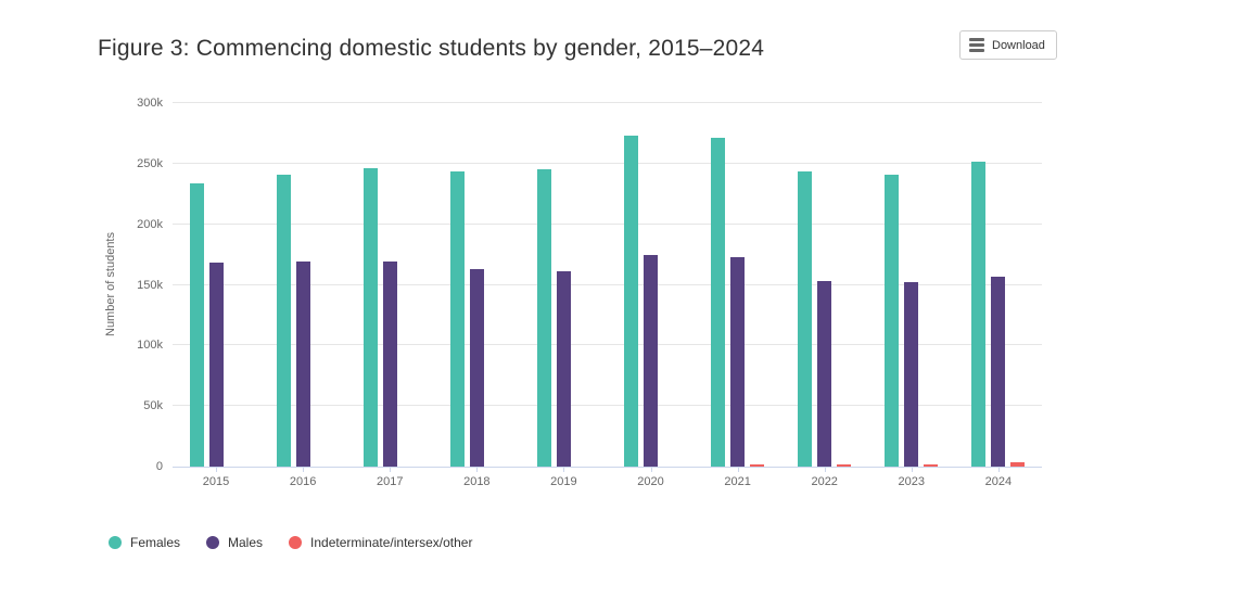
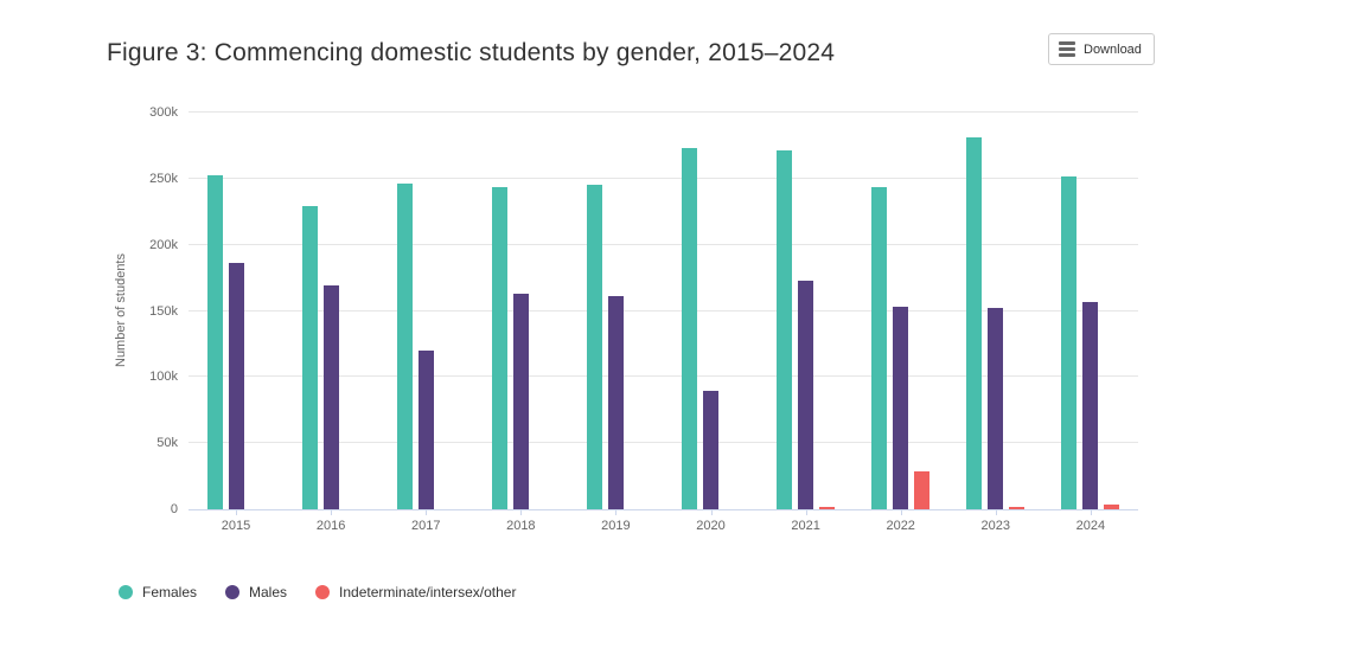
Females/2015: 234k -> 253k
Males/2015: 168k -> 186k
Females/2016: 241k -> 229k
Males/2017: 169k -> 120k
Males/2020: 175k -> 90k
Indeterminate/intersex/other/2022: 2k -> 29k
Females/2023: 241k -> 281k
